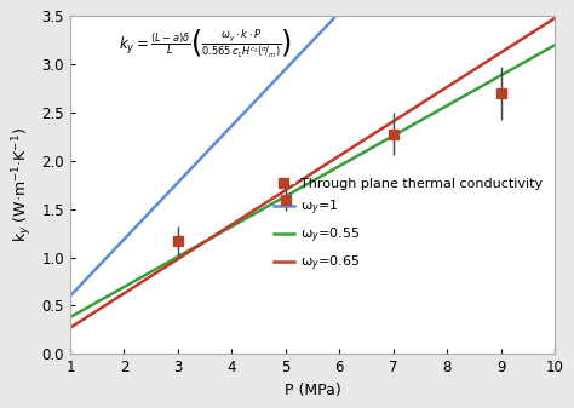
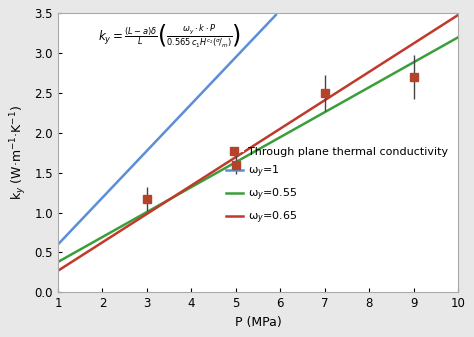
7: 2.28 -> 2.50
